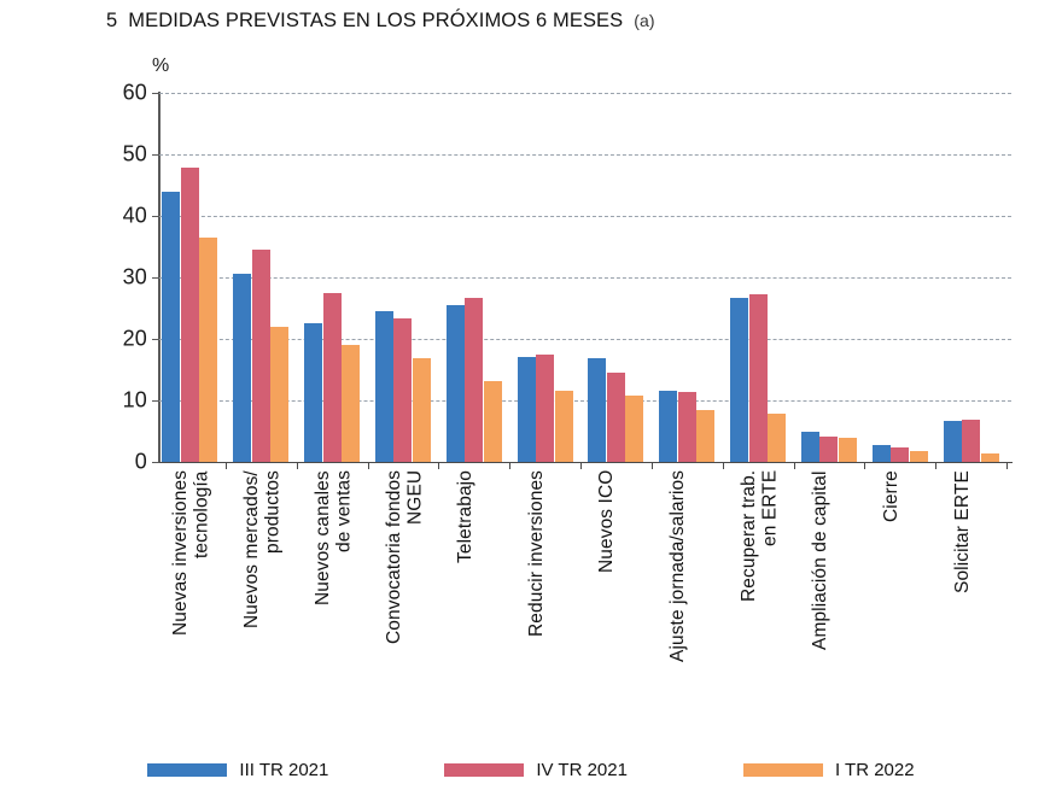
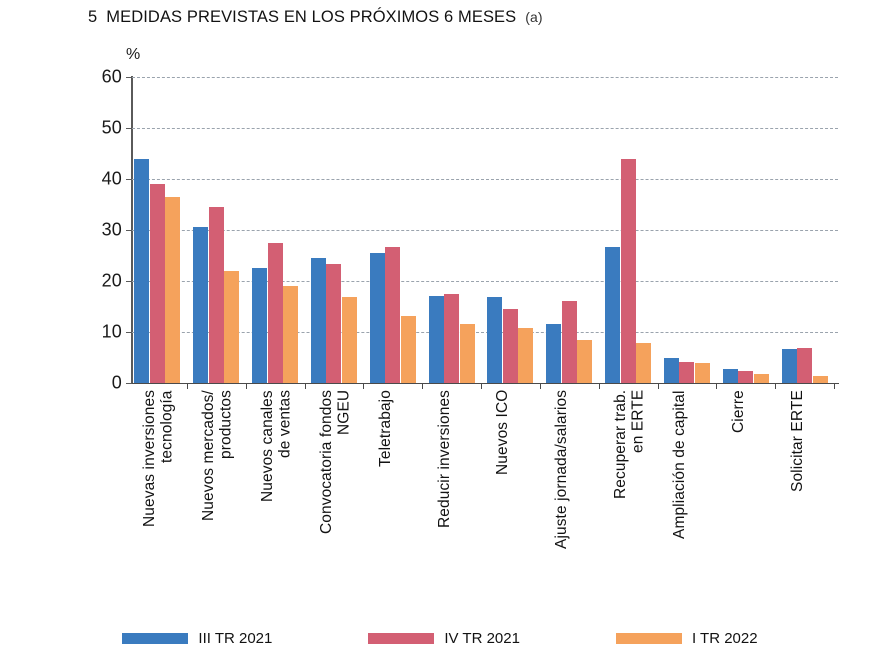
IV TR 2021/Nuevas inversiones tecnología: 48 -> 39
IV TR 2021/Ajuste jornada/salarios: 11 -> 16
IV TR 2021/Recuperar trab. en ERTE: 27 -> 44
